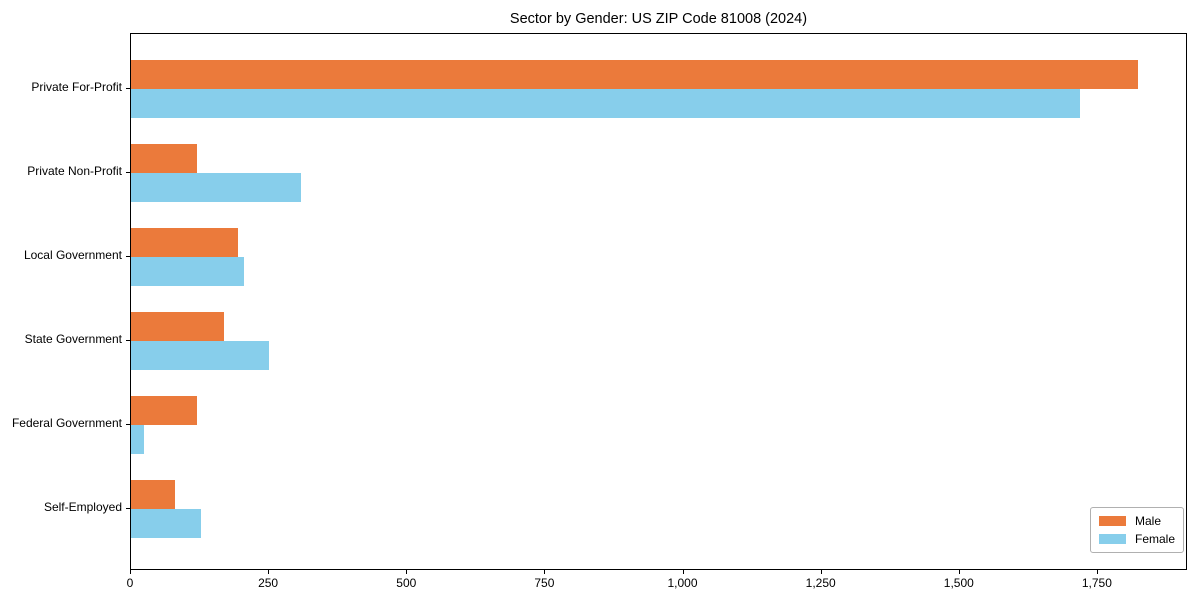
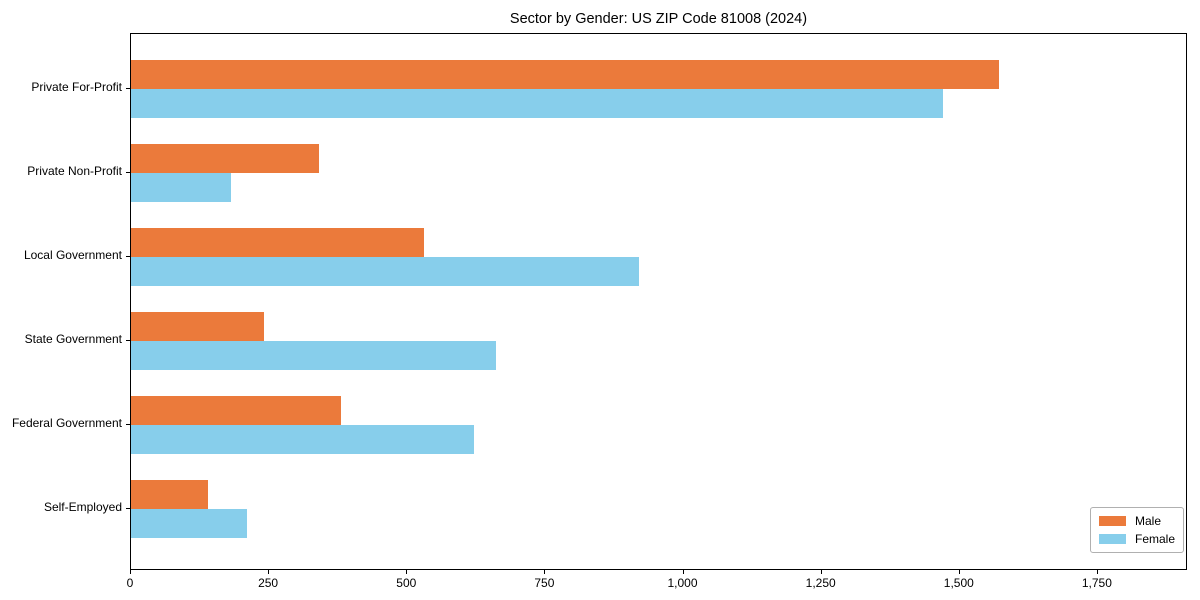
Male/Private For-Profit: 1820 -> 1570
Female/Private For-Profit: 1720 -> 1470
Male/Private Non-Profit: 120 -> 340
Female/Private Non-Profit: 310 -> 180
Male/Local Government: 190 -> 530
Female/Local Government: 200 -> 920
Male/State Government: 170 -> 240
Female/State Government: 250 -> 660
Male/Federal Government: 120 -> 380
Female/Federal Government: 20 -> 620
Male/Self-Employed: 80 -> 140
Female/Self-Employed: 130 -> 210
